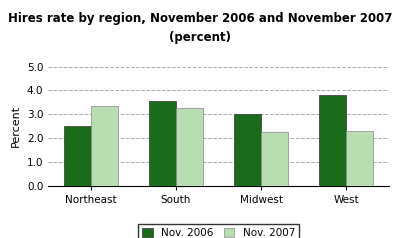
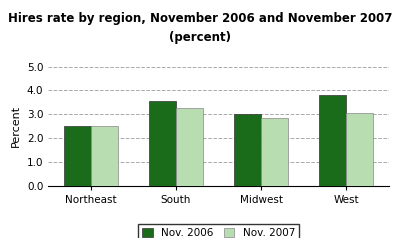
Nov. 2007/Northeast: 3.35 -> 2.50
Nov. 2007/Midwest: 2.25 -> 2.85
Nov. 2007/West: 2.30 -> 3.07
